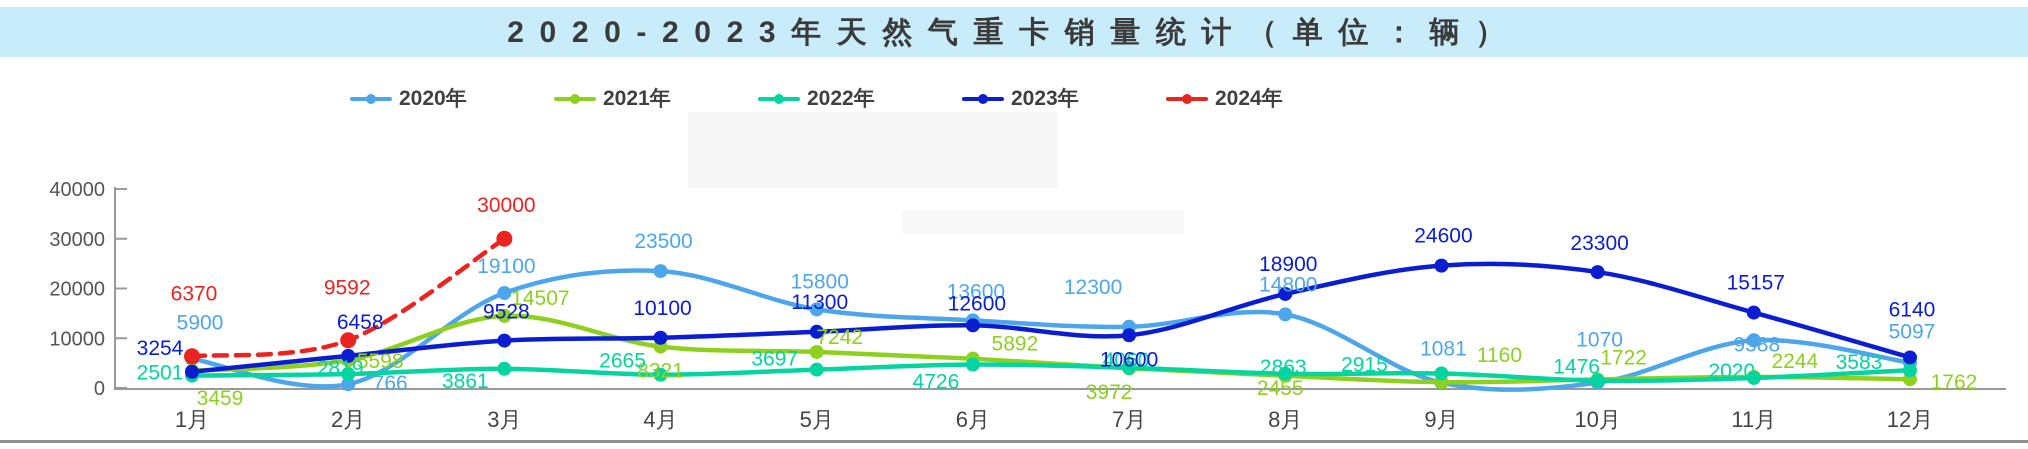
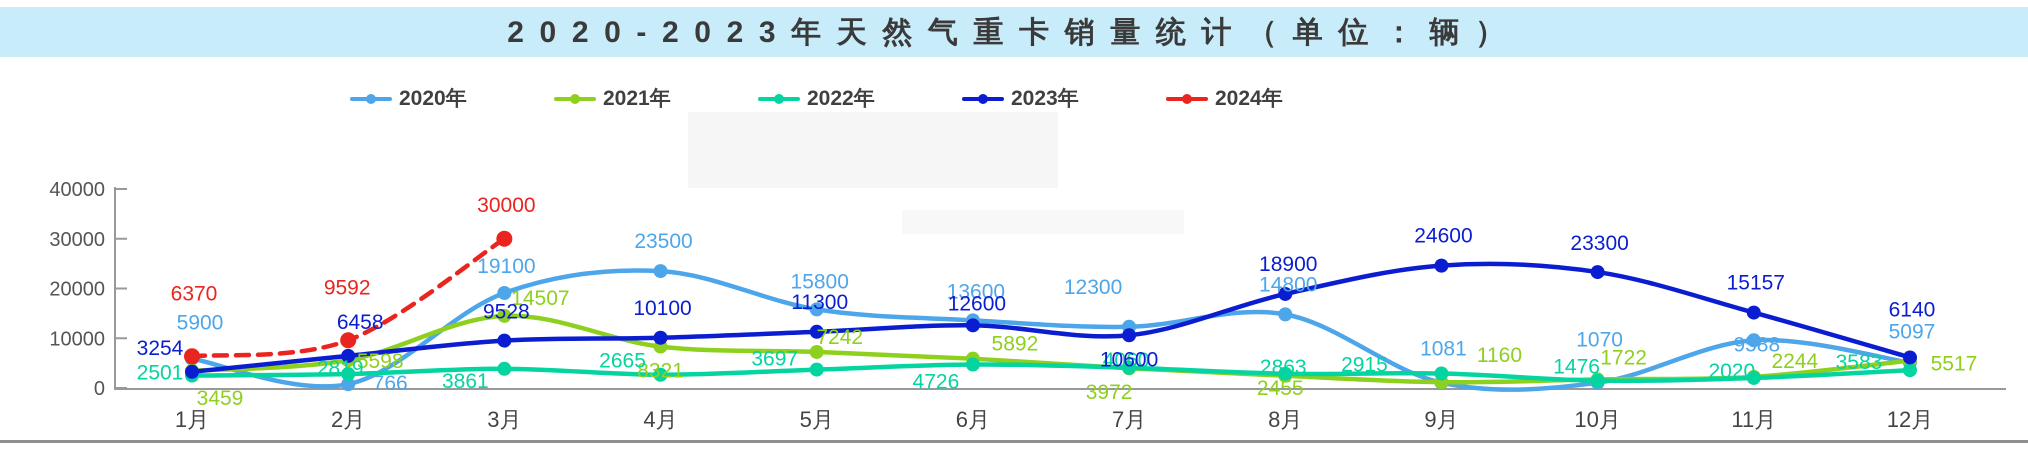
2021年/12月: 1762 -> 5517
